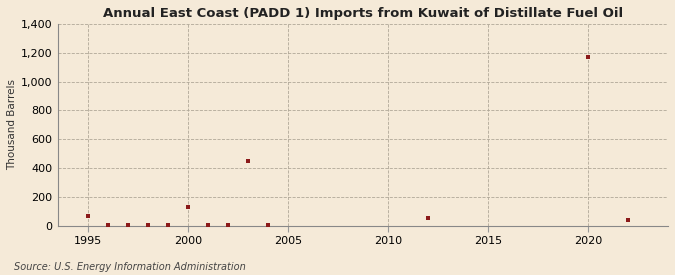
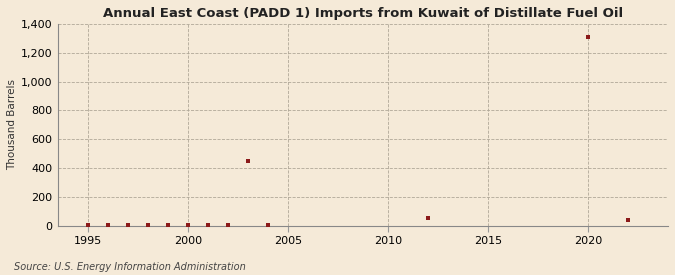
1995: 70 -> 0
2000: 130 -> 0
2020: 1,170 -> 1,310
